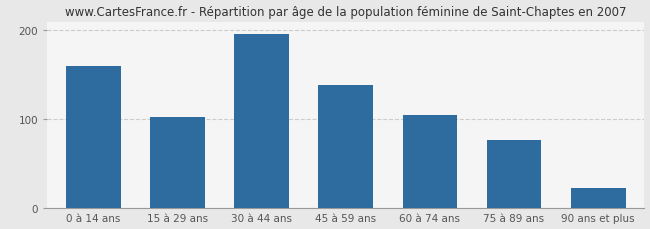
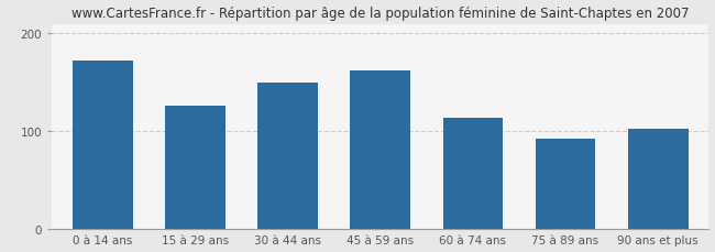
0 à 14 ans: 160 -> 172
15 à 29 ans: 102 -> 126
30 à 44 ans: 196 -> 150
45 à 59 ans: 138 -> 162
60 à 74 ans: 105 -> 114
75 à 89 ans: 76 -> 92
90 ans et plus: 22 -> 102
